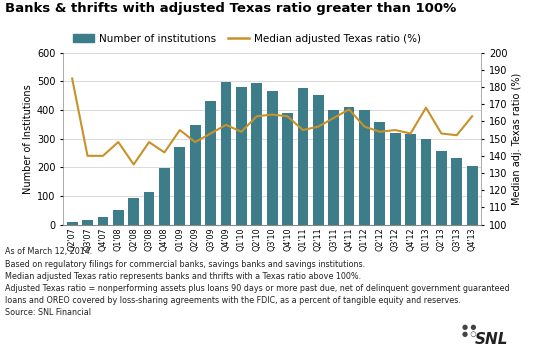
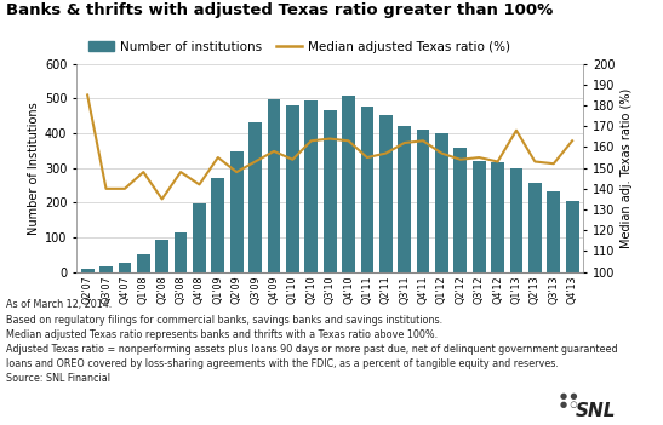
Number of institutions/Q4'10: 390 -> 508
Number of institutions/Q3'11: 400 -> 422
Median adjusted Texas ratio (%)/Q4'11: 167 -> 163
